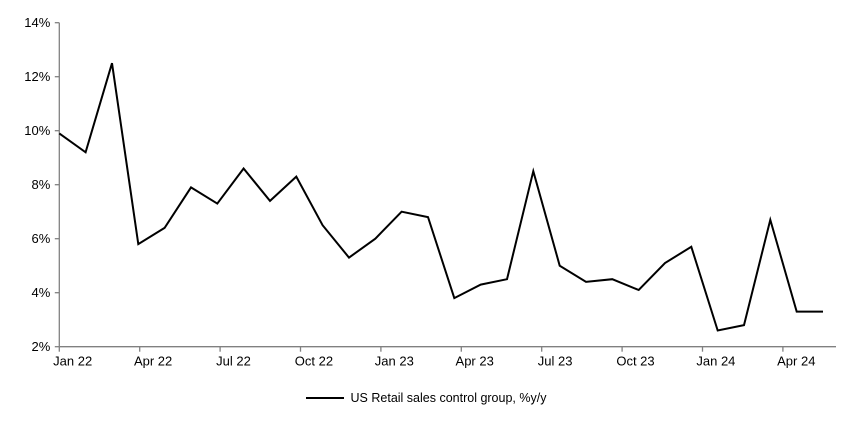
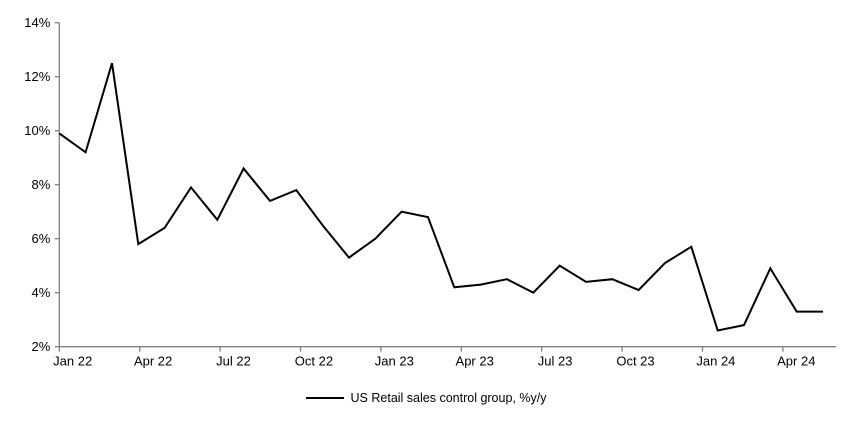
Jul 22: 7.3% -> 6.7%
Oct 22: 8.3% -> 7.8%
Apr 23: 3.8% -> 4.2%
Jul 23: 8.5% -> 4.0%
Apr 24: 6.7% -> 4.9%
